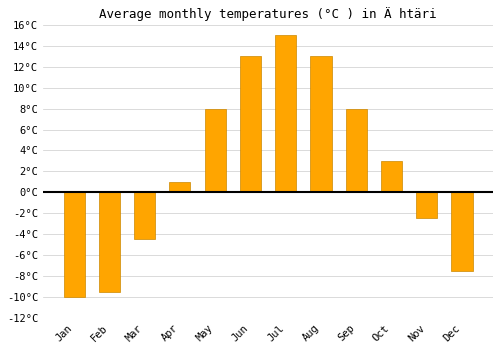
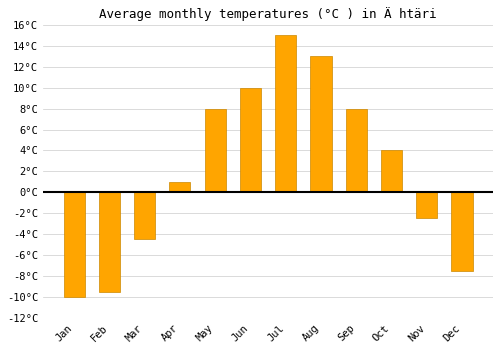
Jun: 13.0°C -> 10.0°C
Oct: 3.0°C -> 4.0°C
